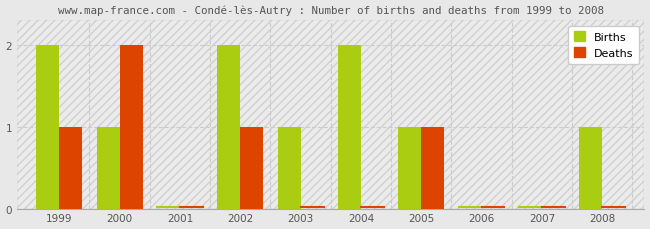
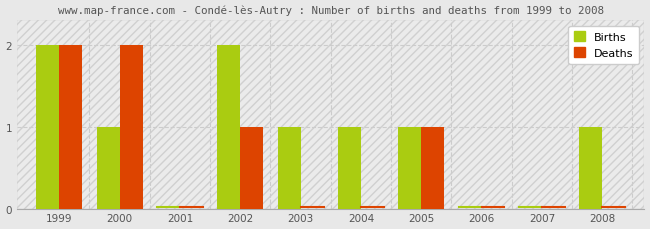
Deaths/1999: 1 -> 2
Births/2004: 2 -> 1
